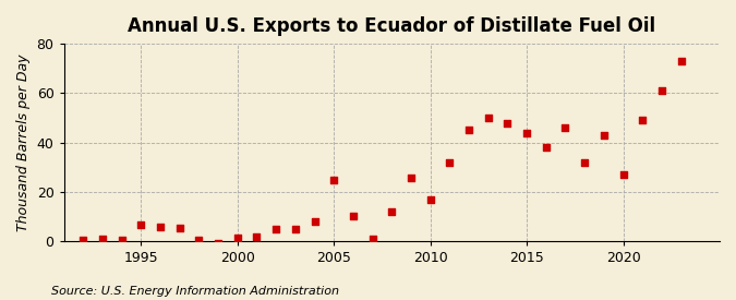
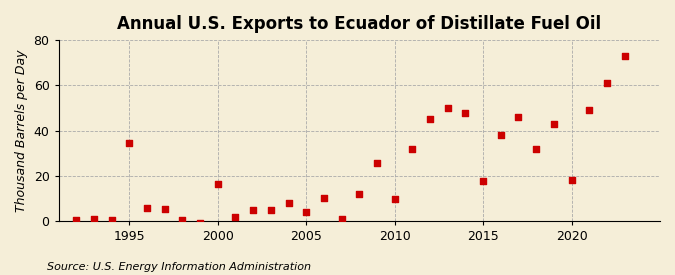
1995: 7.0 -> 34.5
2000: 1.5 -> 16.5
2005: 25.0 -> 4.0
2010: 17.0 -> 10.0
2015: 44.0 -> 18.0
2020: 27.0 -> 18.5
